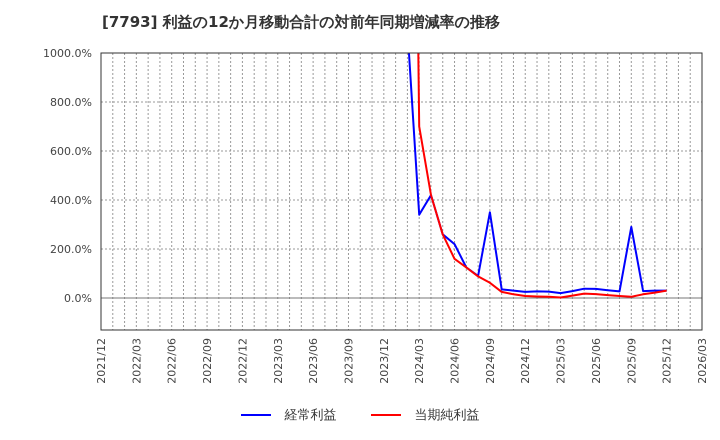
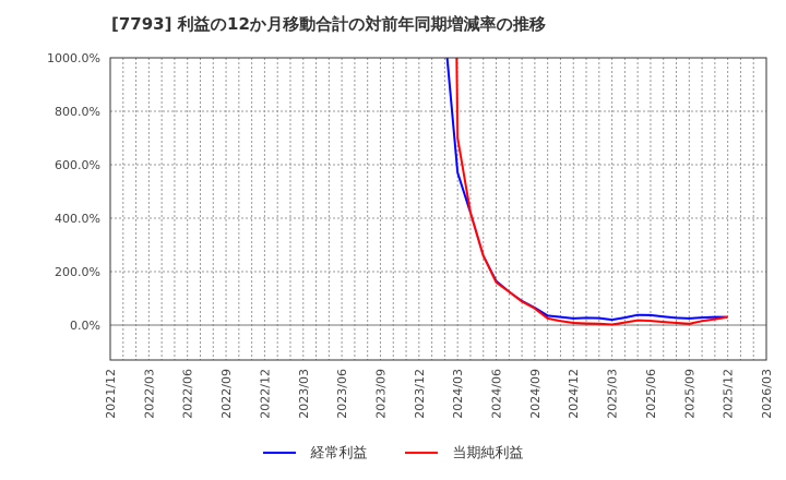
経常利益/2024/03: 340% -> 570%
経常利益/2024/06: 220% -> 160%
経常利益/2024/09: 350% -> 60%
経常利益/2025/09: 290% -> 20%
